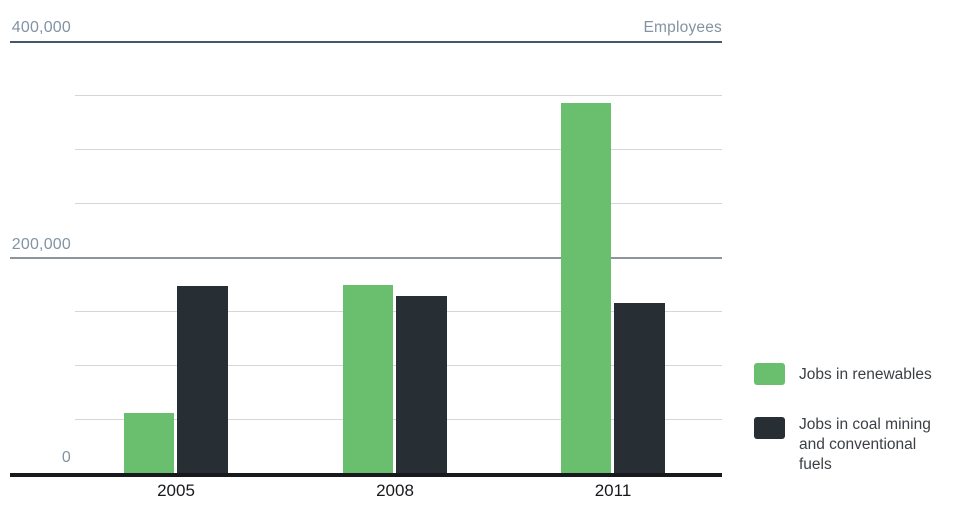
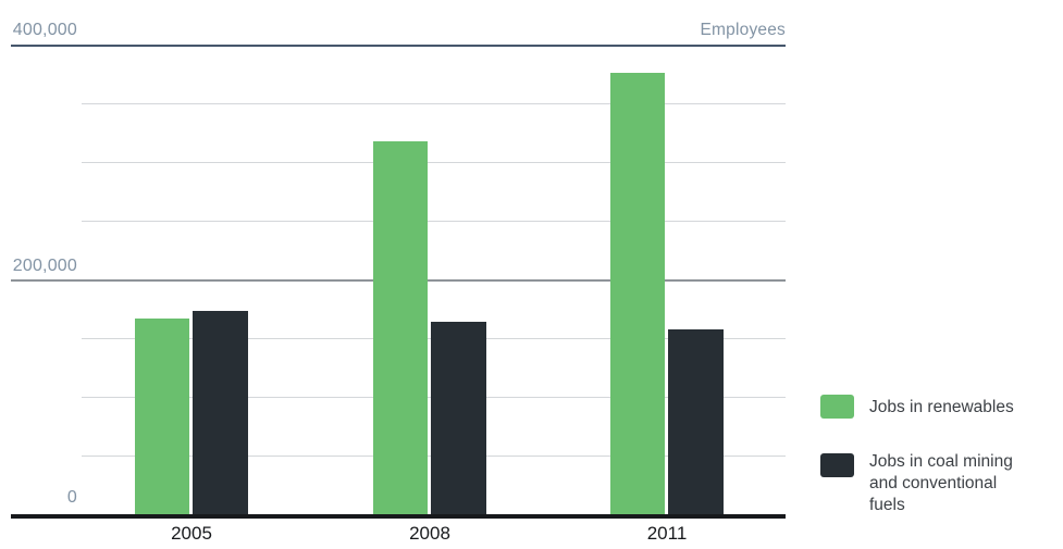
Jobs in renewables/2005: 56000 -> 167000
Jobs in renewables/2008: 174000 -> 318000
Jobs in renewables/2011: 343000 -> 376000
